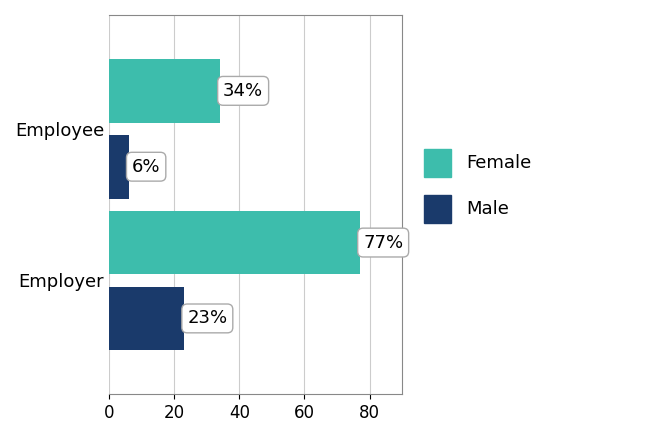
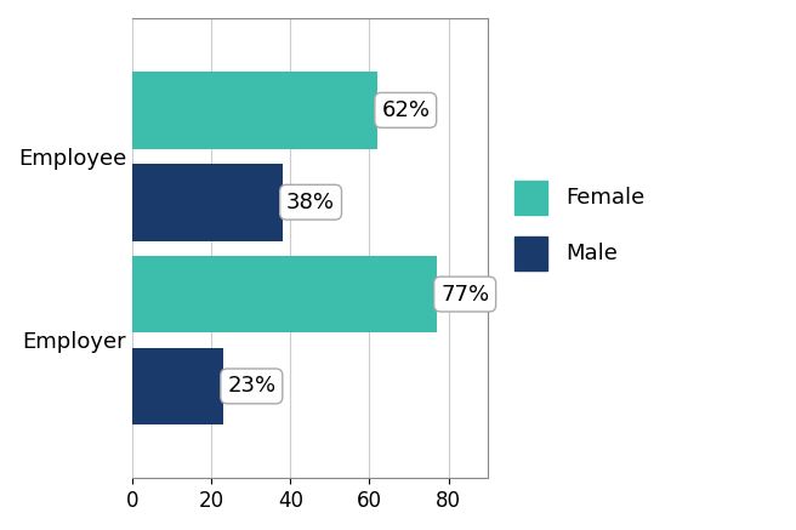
Female/Employee: 34% -> 62%
Male/Employee: 6% -> 38%
